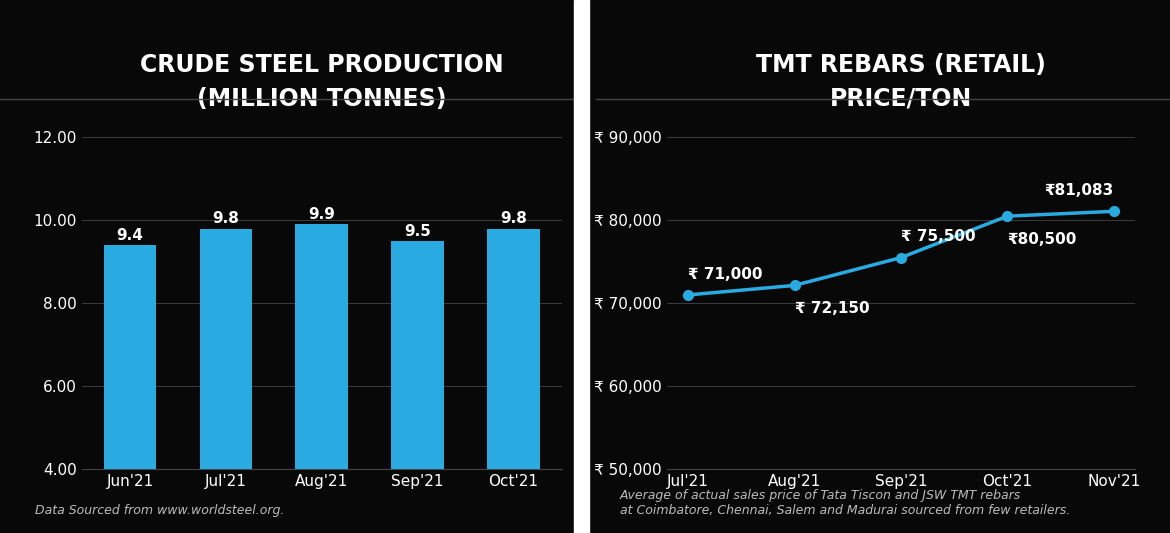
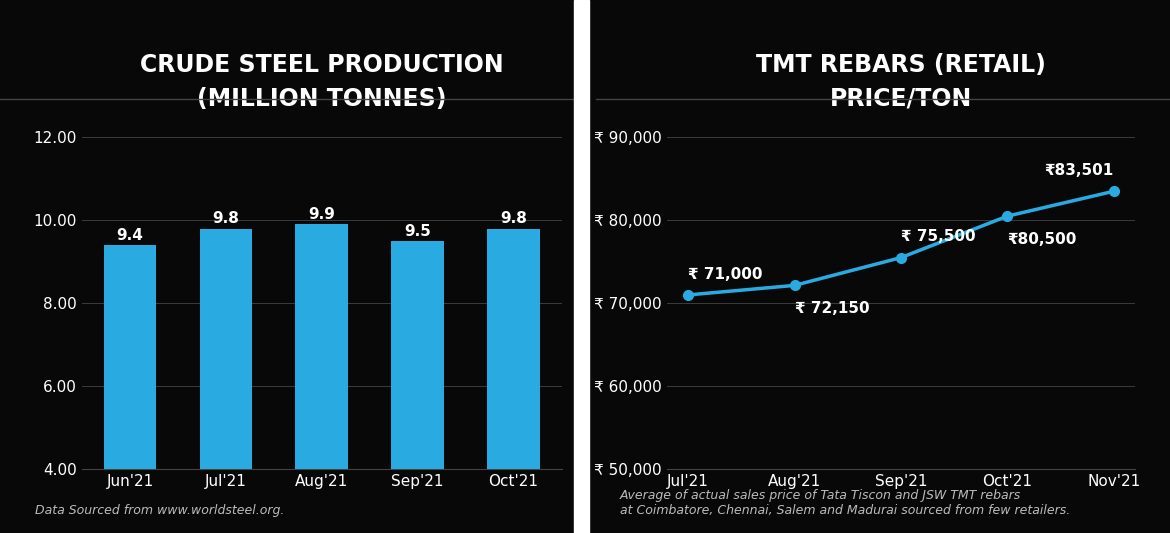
Nov'21: ₹81,083 -> ₹83,501
